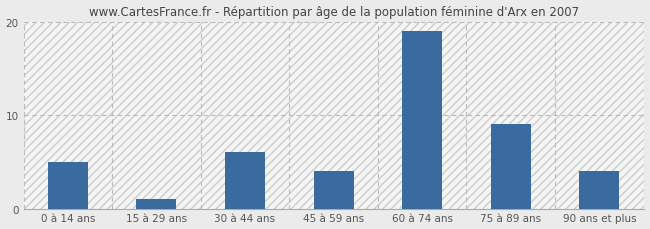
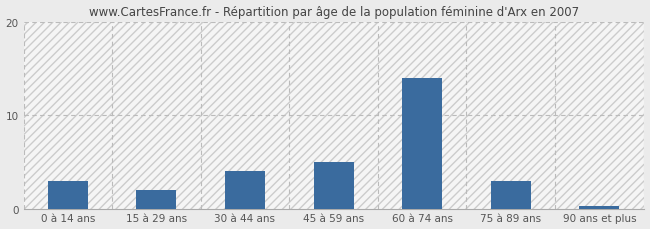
0 à 14 ans: 5.0 -> 3.0
15 à 29 ans: 1.0 -> 2.0
30 à 44 ans: 6.0 -> 4.0
45 à 59 ans: 4.0 -> 5.0
60 à 74 ans: 19.0 -> 14.0
75 à 89 ans: 9.0 -> 3.0
90 ans et plus: 4.0 -> 0.3
